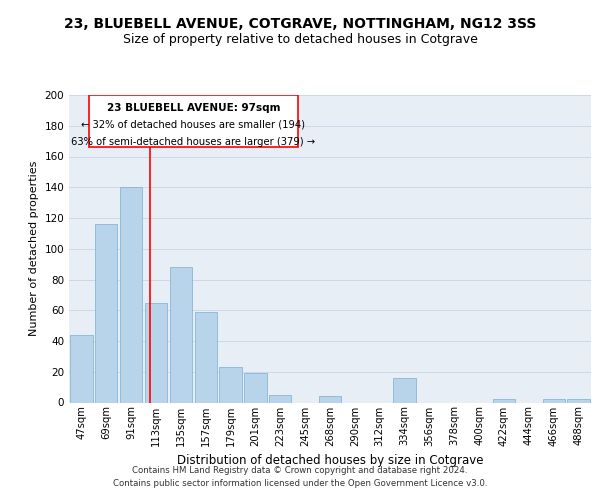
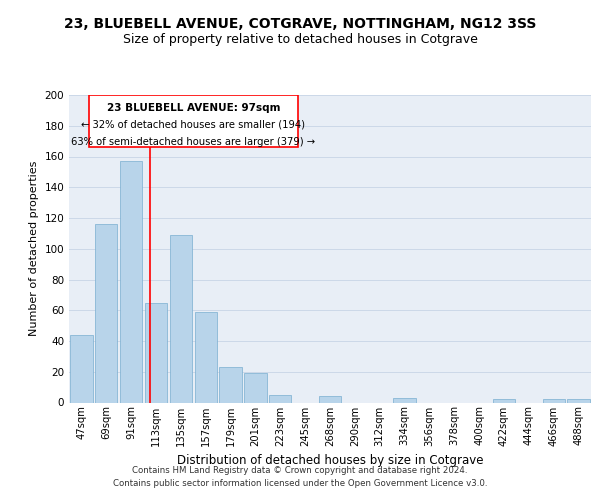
91sqm: 140 -> 157
135sqm: 88 -> 109
334sqm: 16 -> 3
